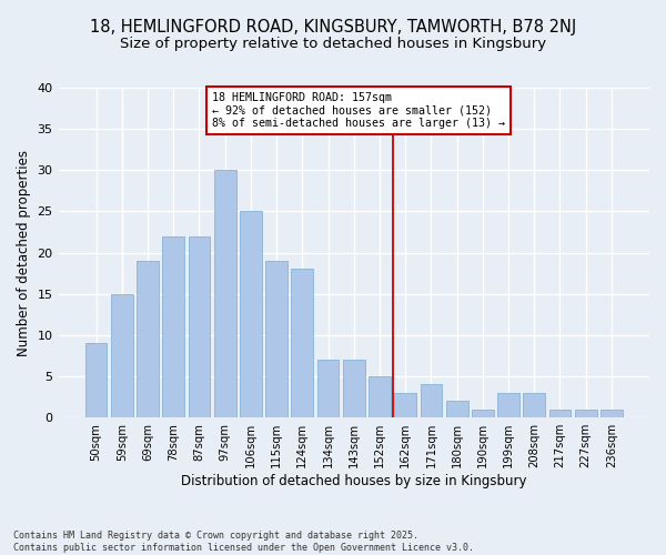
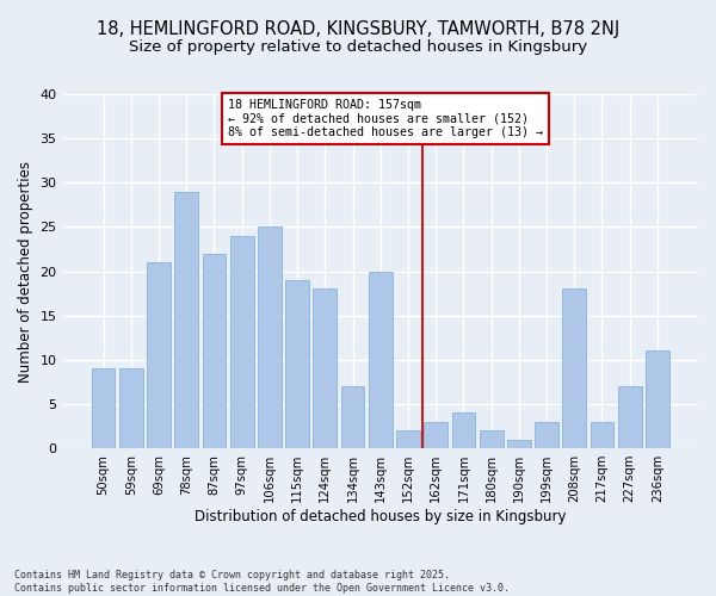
59sqm: 15 -> 9
69sqm: 19 -> 21
78sqm: 22 -> 29
97sqm: 30 -> 24
143sqm: 7 -> 20
152sqm: 5 -> 2
208sqm: 3 -> 18
217sqm: 1 -> 3
227sqm: 1 -> 7
236sqm: 1 -> 11
